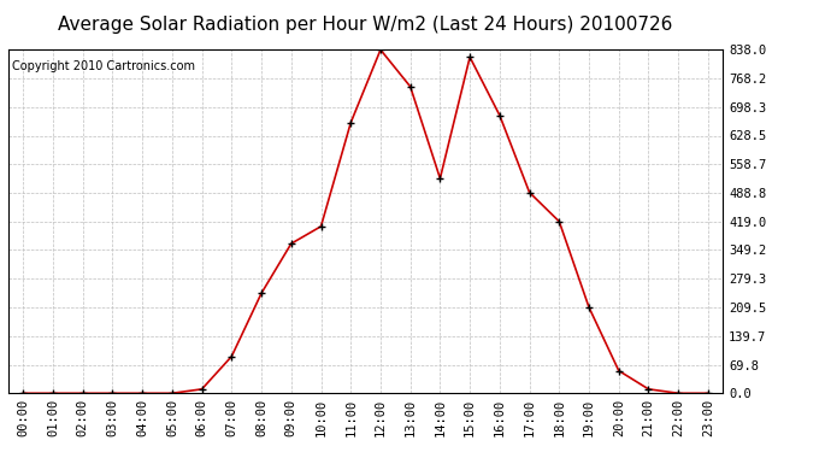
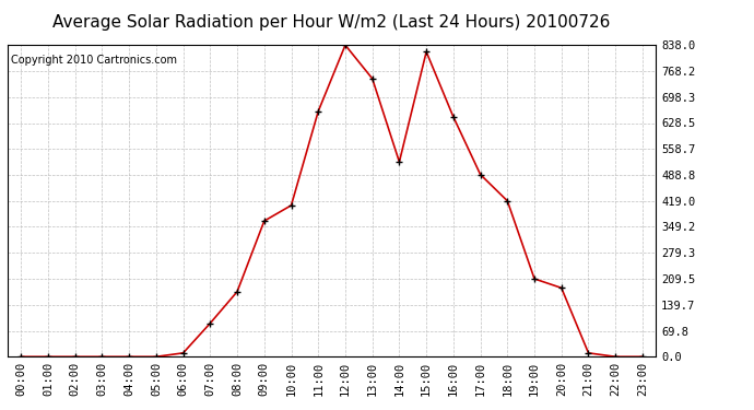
08:00: 244 -> 175
16:00: 678 -> 645
20:00: 55 -> 185
